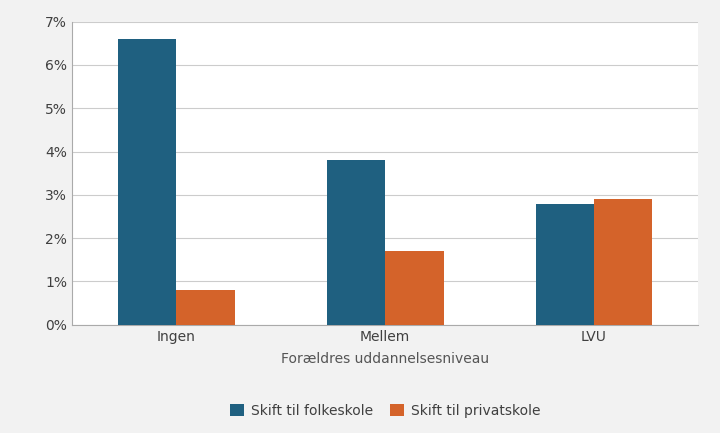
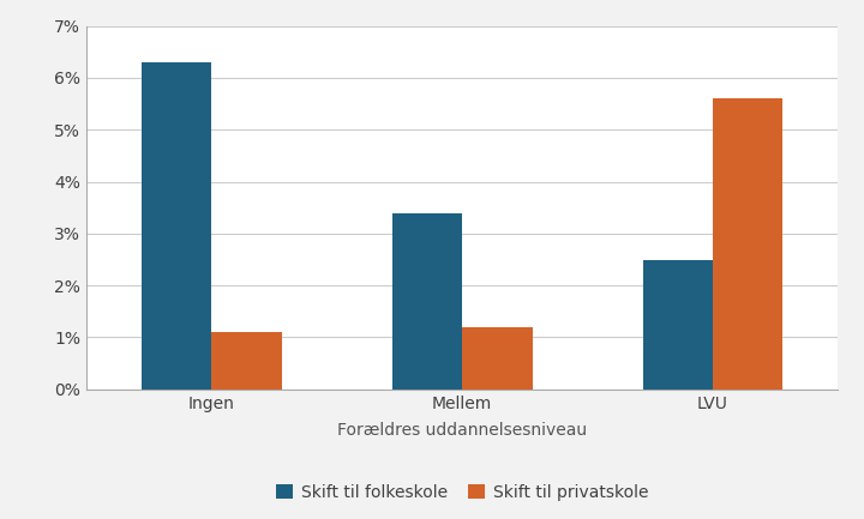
Skift til folkeskole/Ingen: 6.6% -> 6.3%
Skift til privatskole/Ingen: 0.8% -> 1.1%
Skift til folkeskole/Mellem: 3.8% -> 3.4%
Skift til privatskole/Mellem: 1.7% -> 1.2%
Skift til folkeskole/LVU: 2.8% -> 2.5%
Skift til privatskole/LVU: 2.9% -> 5.6%
